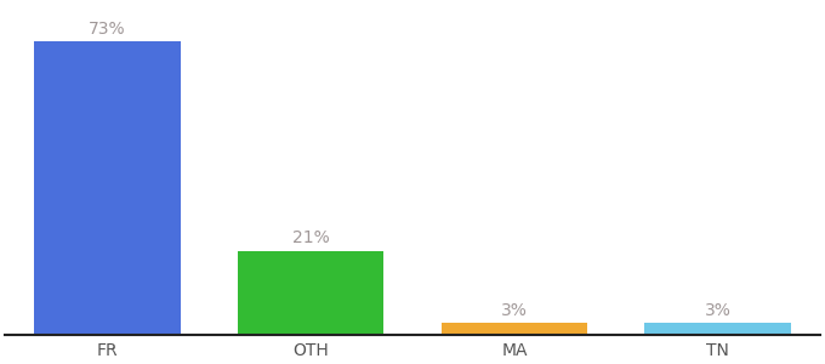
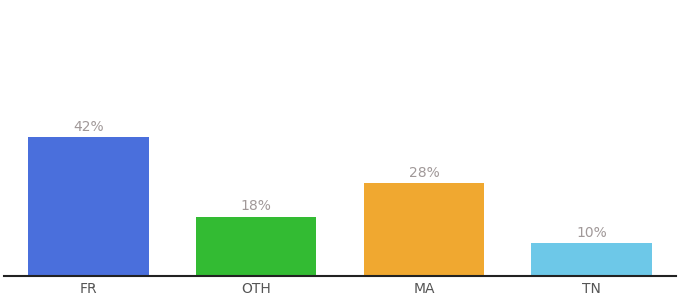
FR: 73% -> 42%
OTH: 21% -> 18%
MA: 3% -> 28%
TN: 3% -> 10%
